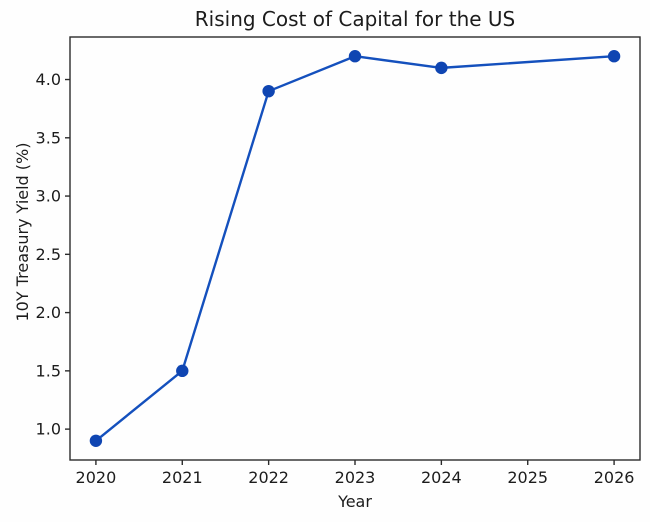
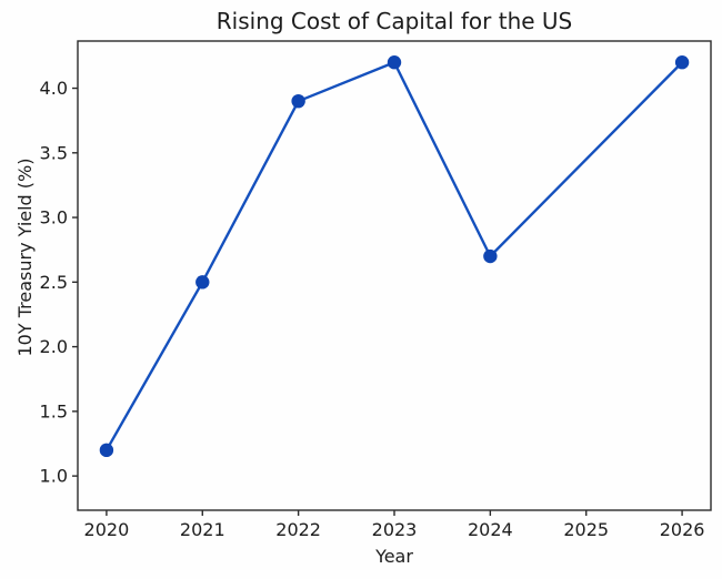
2020: 0.9 -> 1.2
2021: 1.5 -> 2.5
2024: 4.1 -> 2.7
